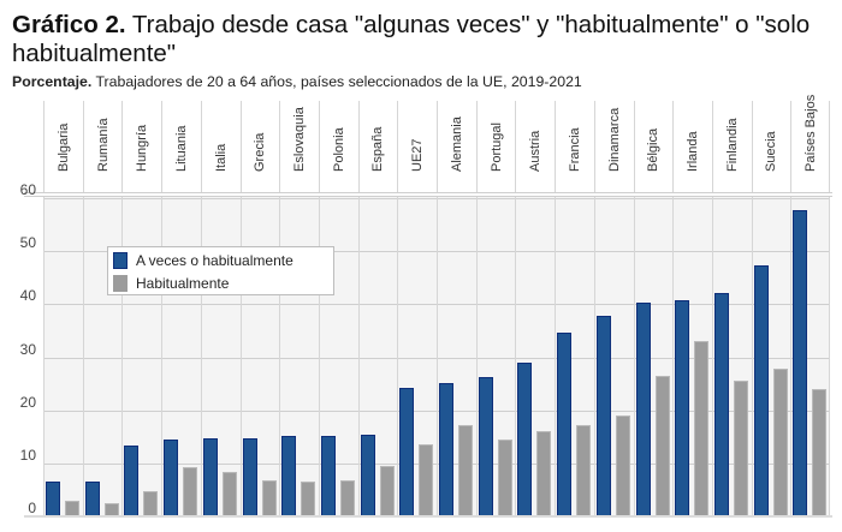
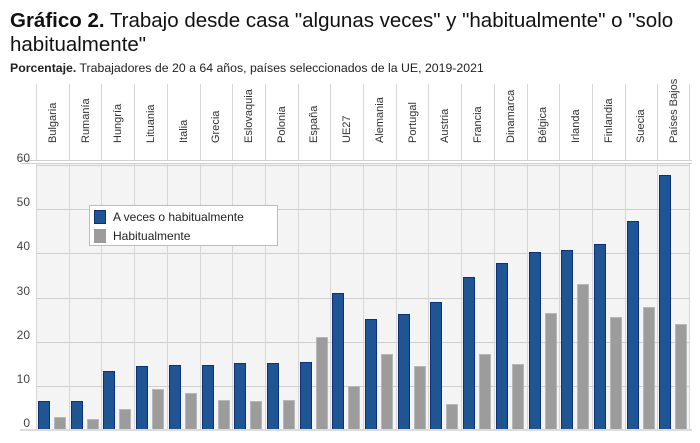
Habitualmente/España: 10 -> 21
A veces o habitualmente/UE27: 24 -> 31
Habitualmente/UE27: 14 -> 10
Habitualmente/Austria: 16 -> 6
Habitualmente/Dinamarca: 19 -> 15
